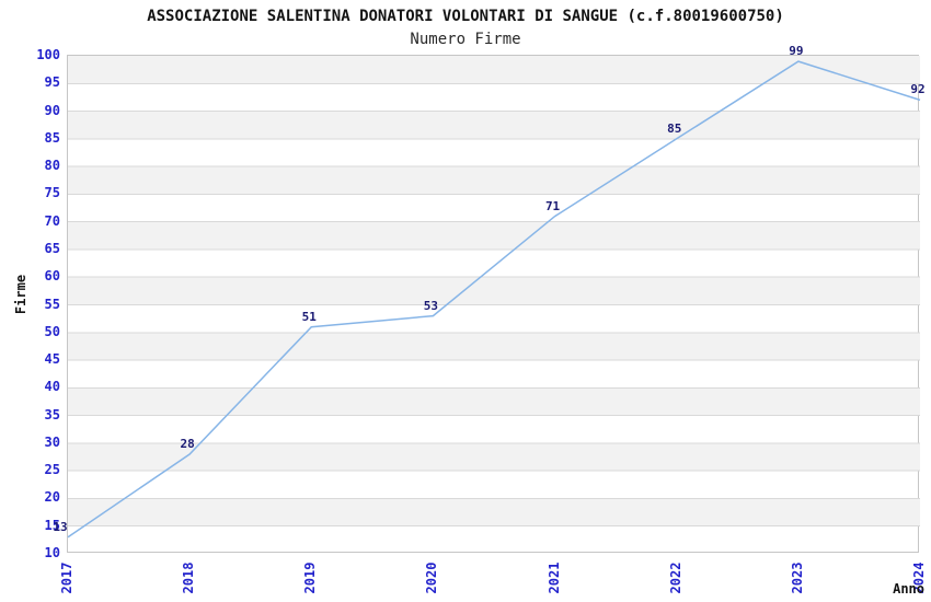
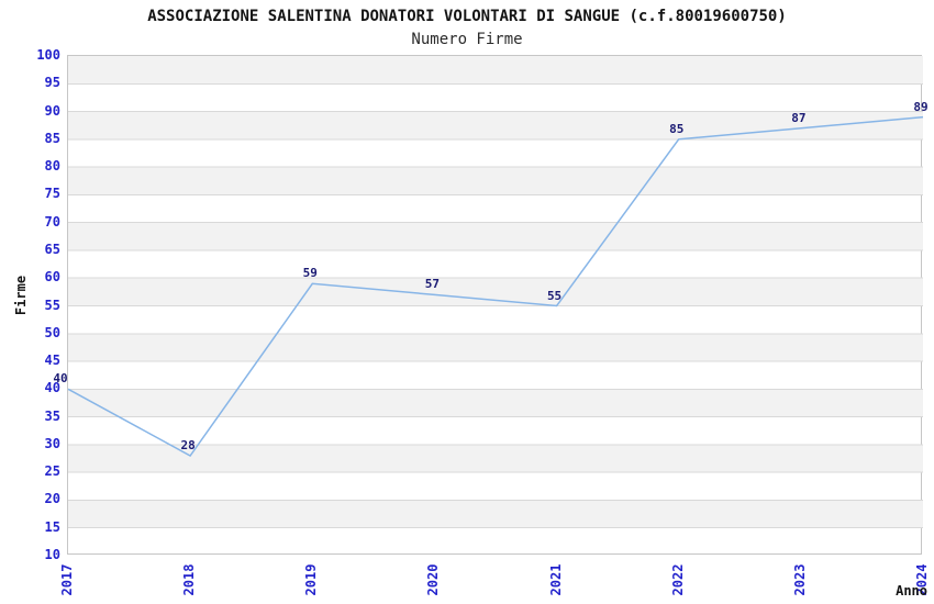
2017: 13 -> 40
2019: 51 -> 59
2020: 53 -> 57
2021: 71 -> 55
2023: 99 -> 87
2024: 92 -> 89
